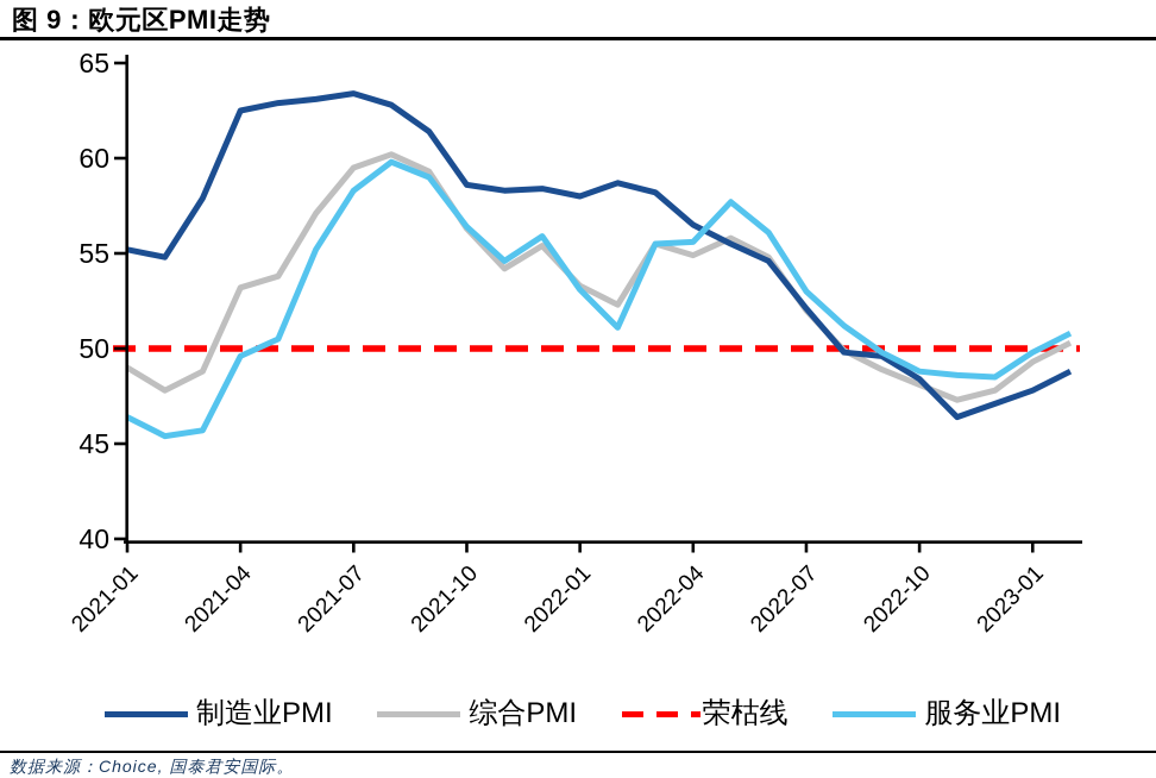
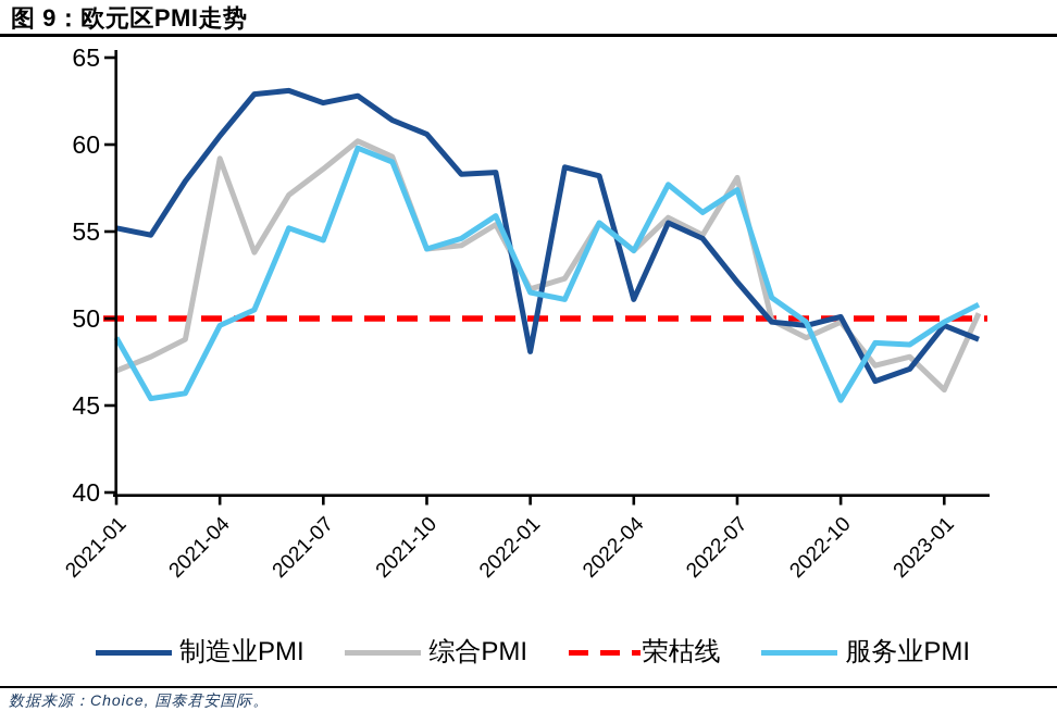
综合PMI/2021-01: 49.0 -> 47.0
服务业PMI/2021-01: 46.4 -> 48.9
制造业PMI/2021-04: 62.5 -> 60.5
综合PMI/2021-04: 53.2 -> 59.2
制造业PMI/2021-07: 63.4 -> 62.4
综合PMI/2021-07: 59.5 -> 58.6
服务业PMI/2021-07: 58.3 -> 54.5
制造业PMI/2021-10: 58.6 -> 60.6
综合PMI/2021-10: 56.3 -> 54.0
服务业PMI/2021-10: 56.4 -> 54.0
制造业PMI/2022-01: 58.0 -> 48.1
综合PMI/2022-01: 53.3 -> 51.7
服务业PMI/2022-01: 53.1 -> 51.5
制造业PMI/2022-04: 56.5 -> 51.1
综合PMI/2022-04: 54.9 -> 53.9
服务业PMI/2022-04: 55.6 -> 53.9
综合PMI/2022-07: 52.0 -> 58.1
服务业PMI/2022-07: 53.0 -> 57.4
制造业PMI/2022-10: 48.4 -> 50.1
综合PMI/2022-10: 48.1 -> 49.8
服务业PMI/2022-10: 48.8 -> 45.3
制造业PMI/2023-01: 47.8 -> 49.6
综合PMI/2023-01: 49.3 -> 45.9
